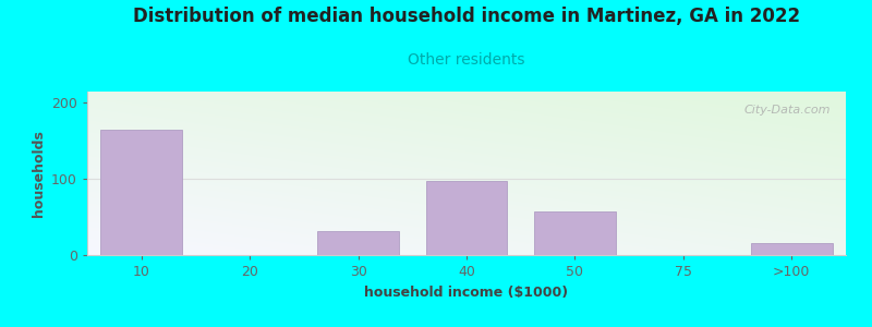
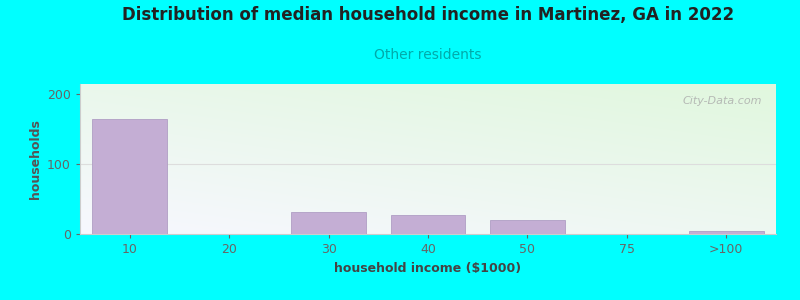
40: 98 -> 27
50: 58 -> 20
>100: 16 -> 5
